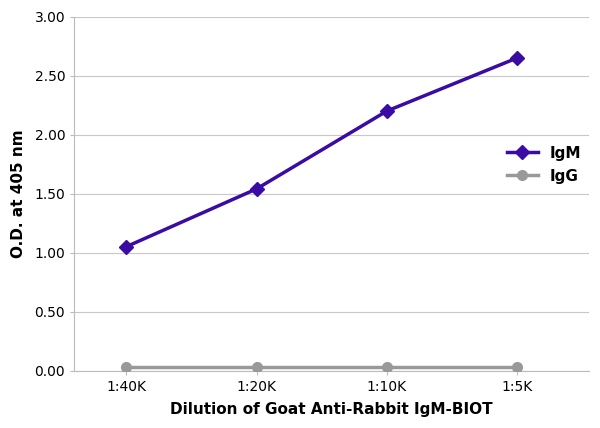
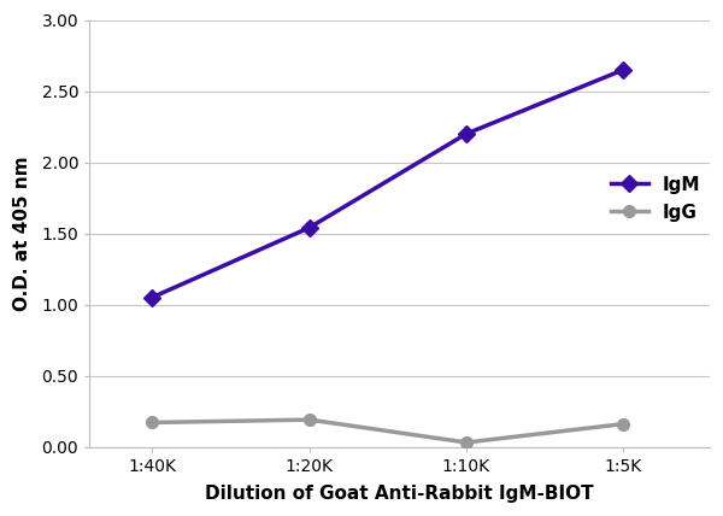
IgG/1:40K: 0.03 -> 0.17
IgG/1:20K: 0.03 -> 0.19
IgG/1:5K: 0.03 -> 0.16
